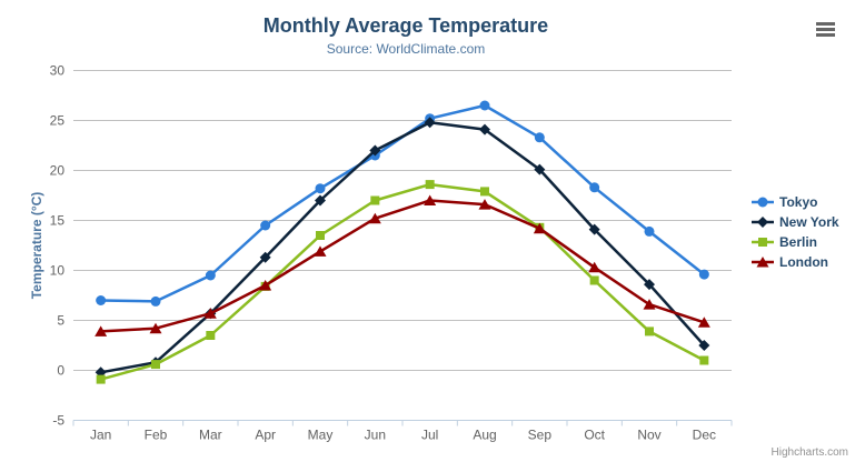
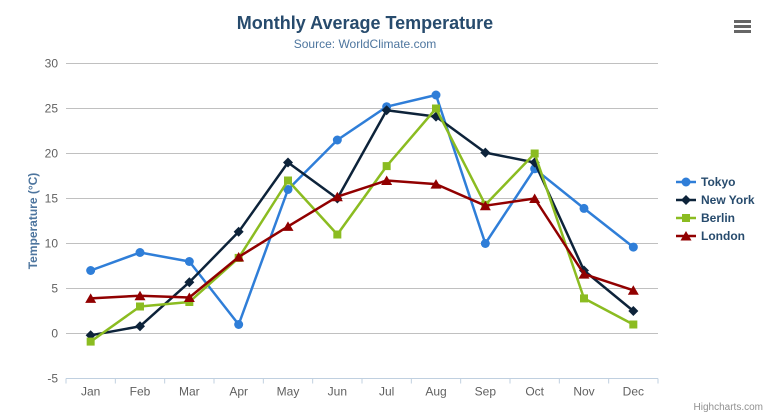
Tokyo/Feb: 7 -> 9
Berlin/Feb: 1 -> 3
Tokyo/Mar: 10 -> 8
London/Mar: 6 -> 4
Tokyo/Apr: 14 -> 1
Tokyo/May: 18 -> 16
New York/May: 17 -> 19
Berlin/May: 14 -> 17
New York/Jun: 22 -> 15
Berlin/Jun: 17 -> 11
Berlin/Aug: 18 -> 25
Tokyo/Sep: 23 -> 10
New York/Oct: 14 -> 19
Berlin/Oct: 9 -> 20
London/Oct: 10 -> 15
New York/Nov: 9 -> 7
